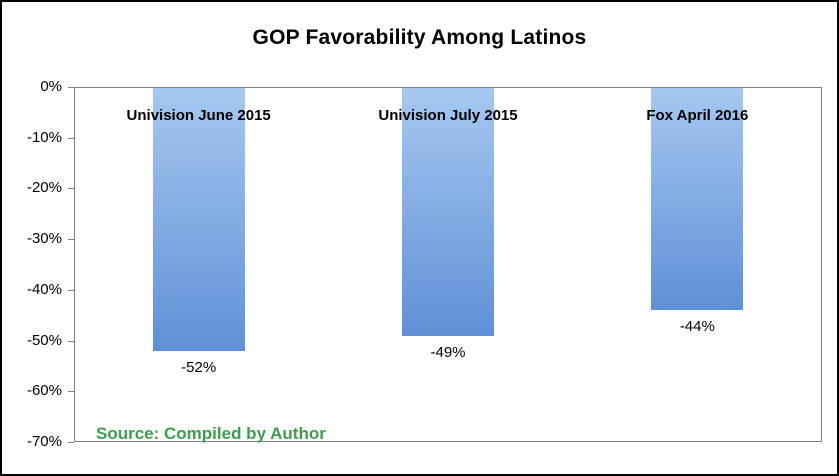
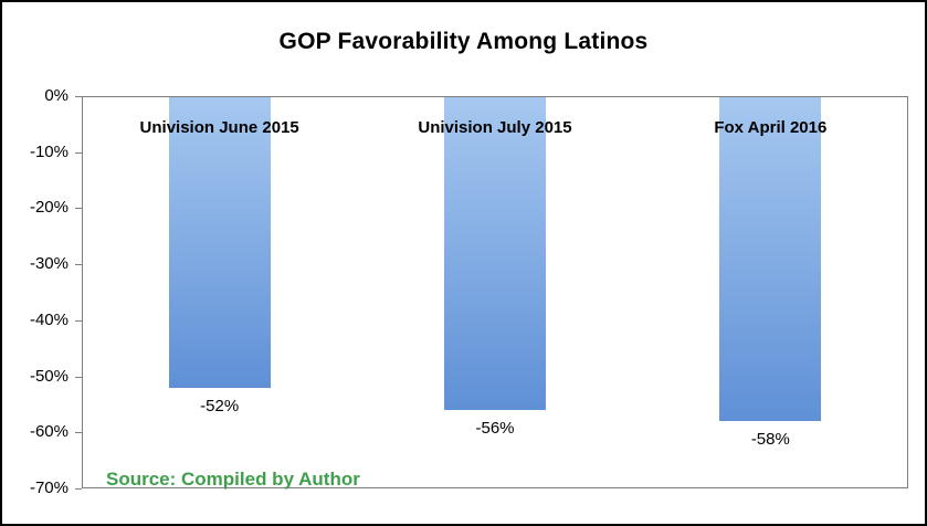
Univision July 2015: -49% -> -56%
Fox April 2016: -44% -> -58%
